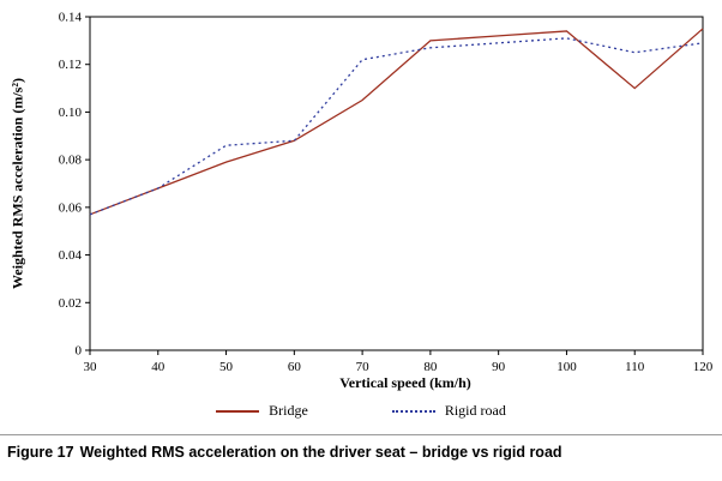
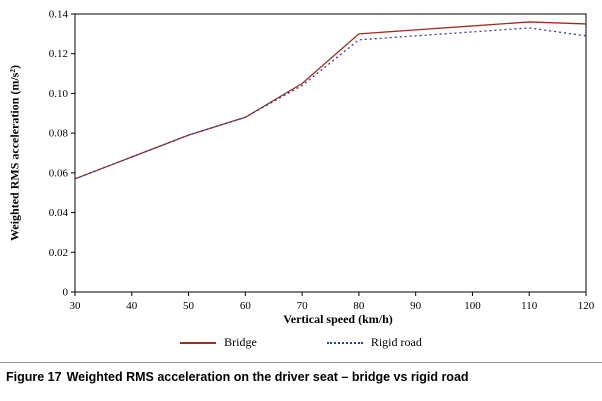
Rigid road/50: 0.086 -> 0.079
Rigid road/70: 0.122 -> 0.104
Bridge/110: 0.110 -> 0.136
Rigid road/110: 0.125 -> 0.133
